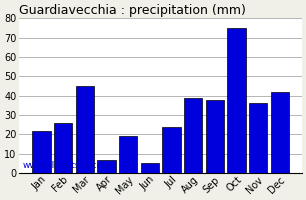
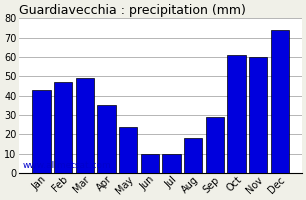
Jan: 22 -> 43
Feb: 26 -> 47
Mar: 45 -> 49
Apr: 7 -> 35
May: 19 -> 24
Jun: 5 -> 10
Jul: 24 -> 10
Aug: 39 -> 18
Sep: 38 -> 29
Oct: 75 -> 61
Nov: 36 -> 60
Dec: 42 -> 74
